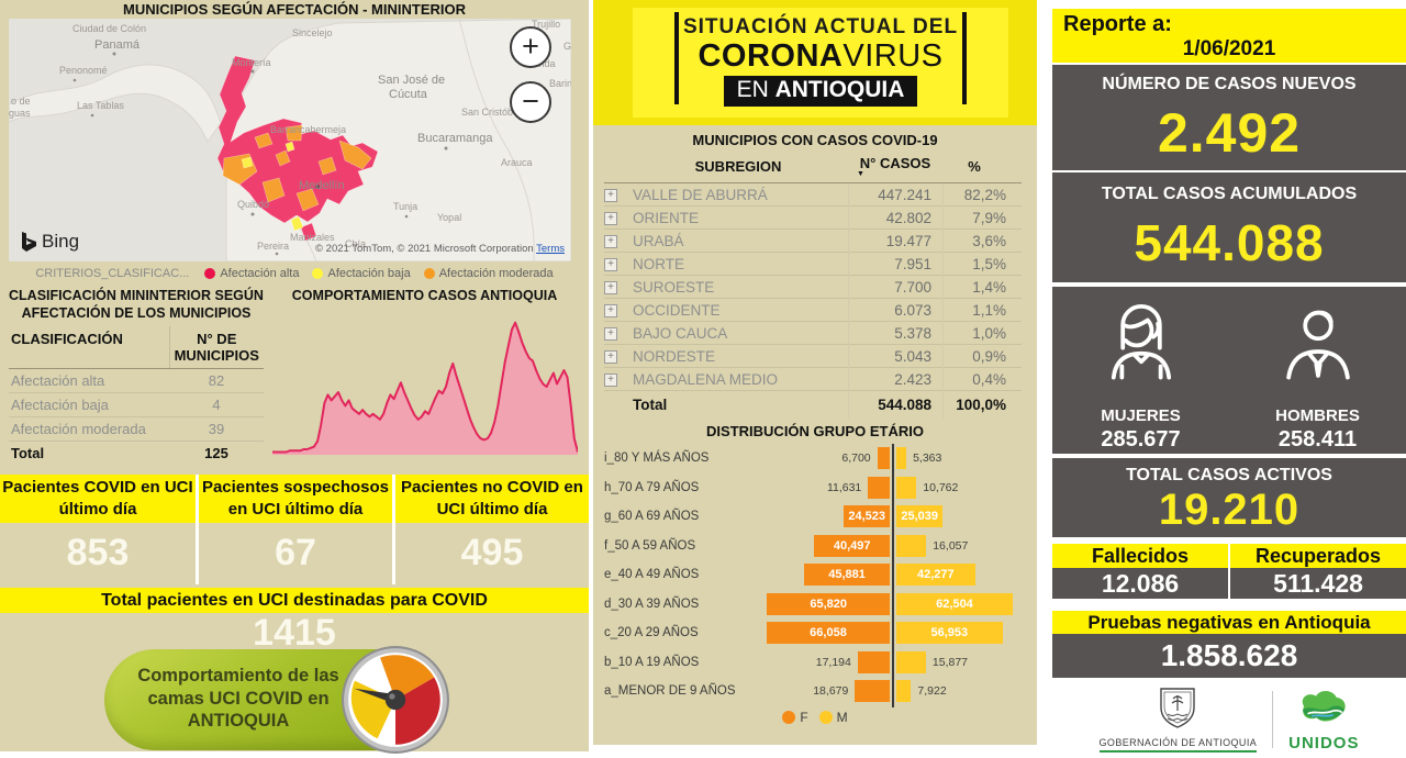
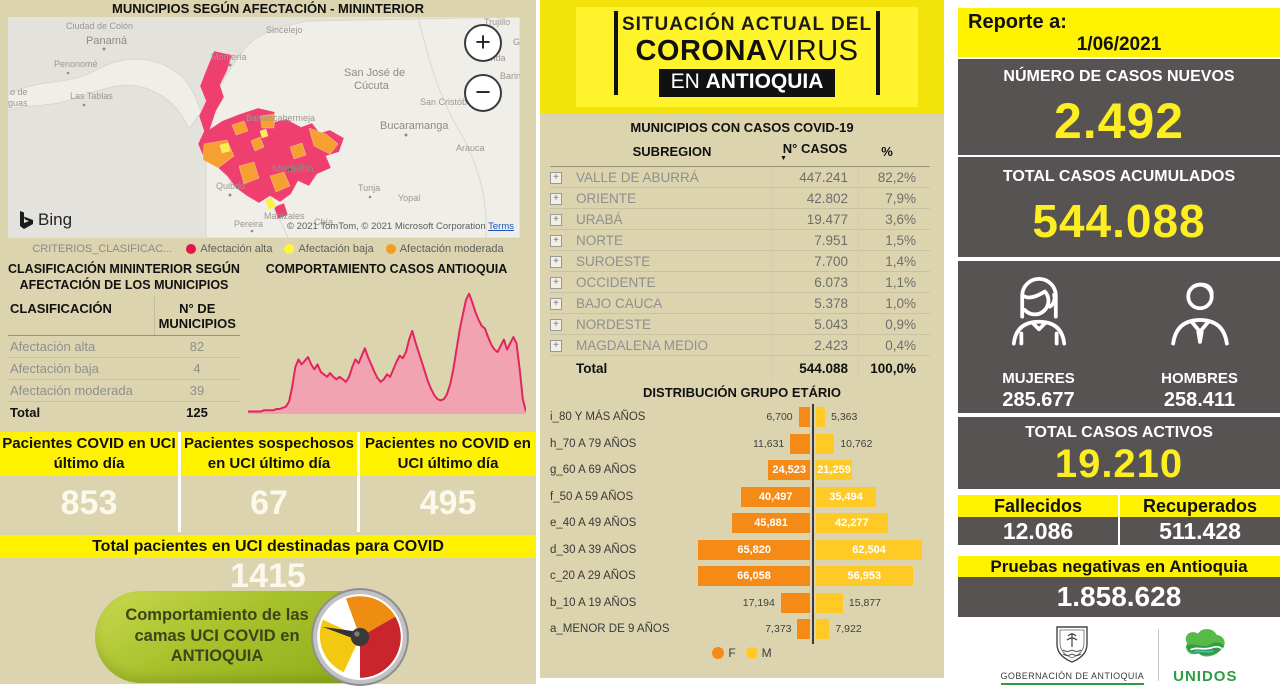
DISTRIBUCIÓN GRUPO ETÁRIO/M/g_60 A 69 AÑOS: 25,039 -> 21,259
DISTRIBUCIÓN GRUPO ETÁRIO/M/f_50 A 59 AÑOS: 16,057 -> 35,494
DISTRIBUCIÓN GRUPO ETÁRIO/F/a_MENOR DE 9 AÑOS: 18,679 -> 7,373
